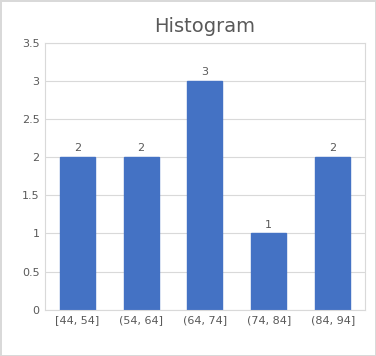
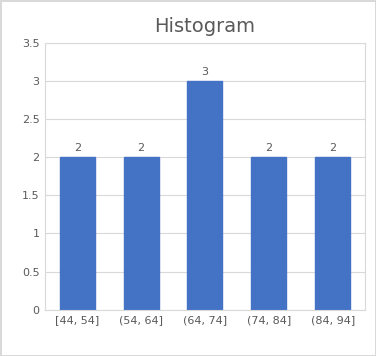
(74, 84]: 1 -> 2
